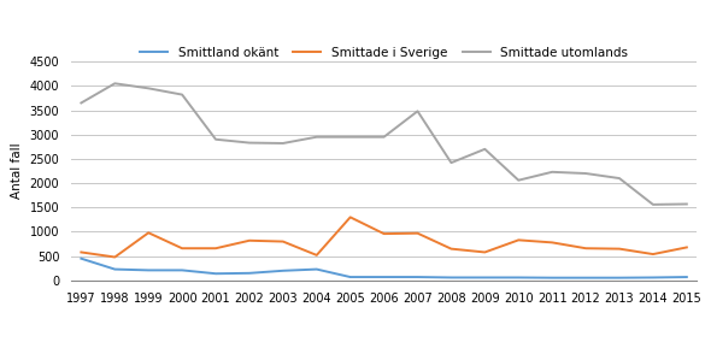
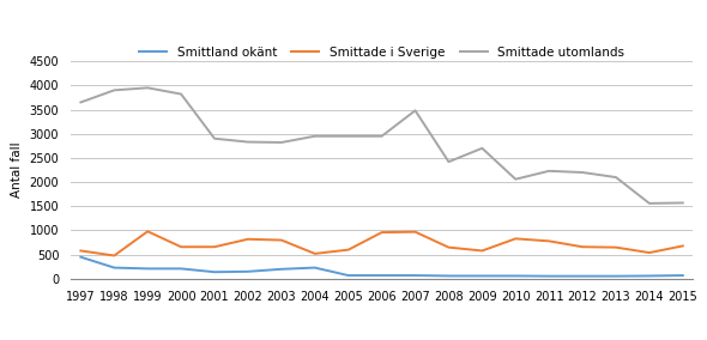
Smittade utomlands/1998: 4050 -> 3900
Smittade i Sverige/2005: 1300 -> 600
